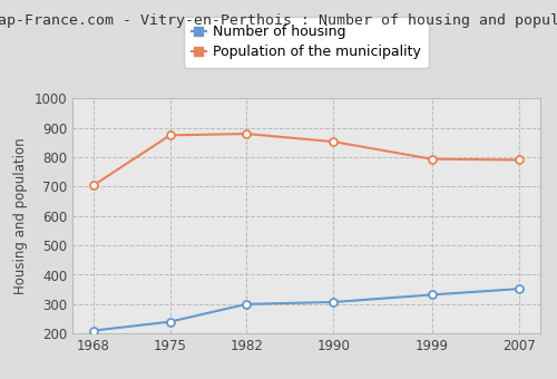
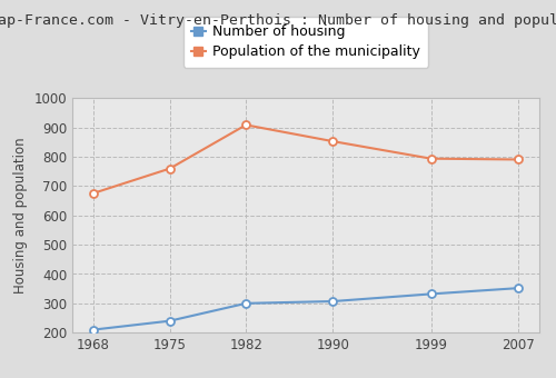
Population of the municipality/1968: 705 -> 676
Population of the municipality/1975: 875 -> 760
Population of the municipality/1982: 880 -> 909
